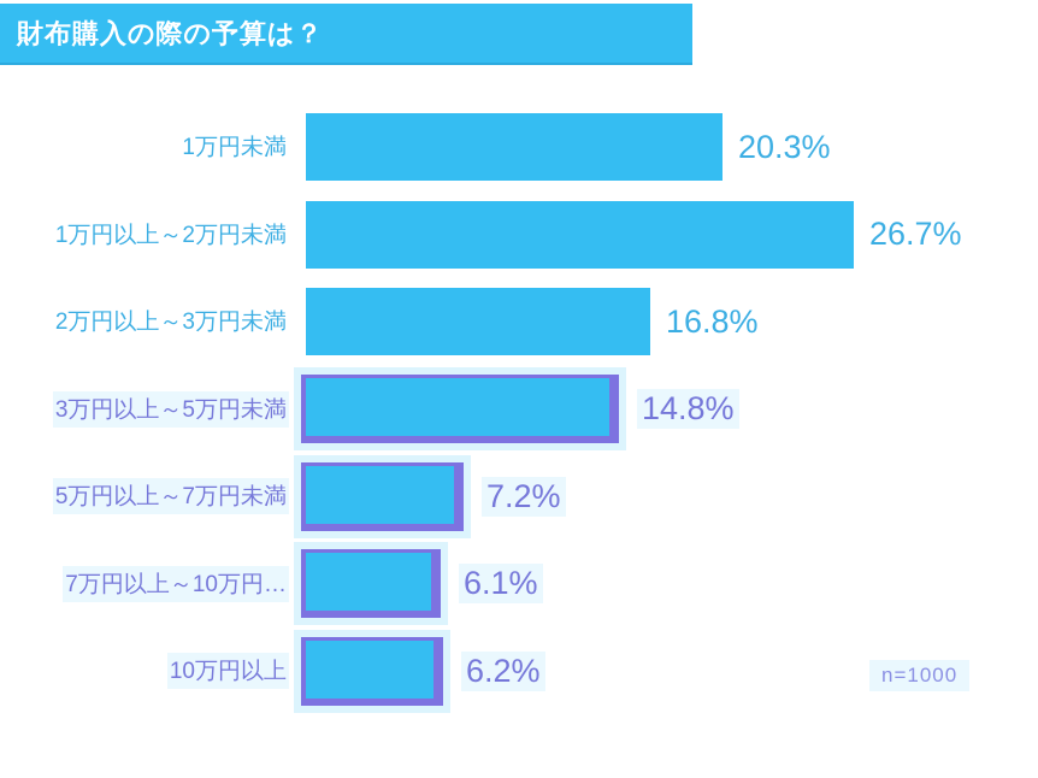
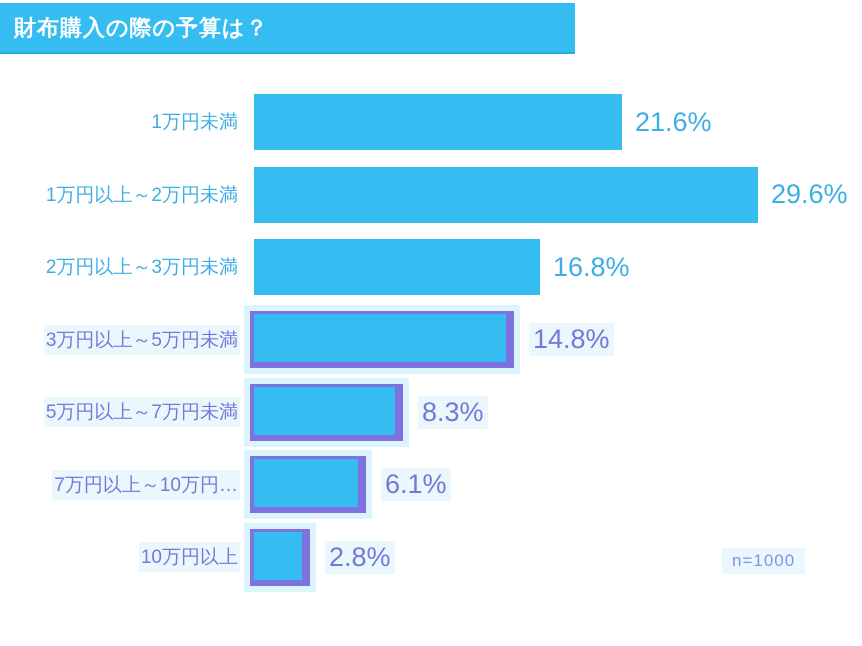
1万円未満: 20.3% -> 21.6%
1万円以上～2万円未満: 26.7% -> 29.6%
5万円以上～7万円未満: 7.2% -> 8.3%
10万円以上: 6.2% -> 2.8%
